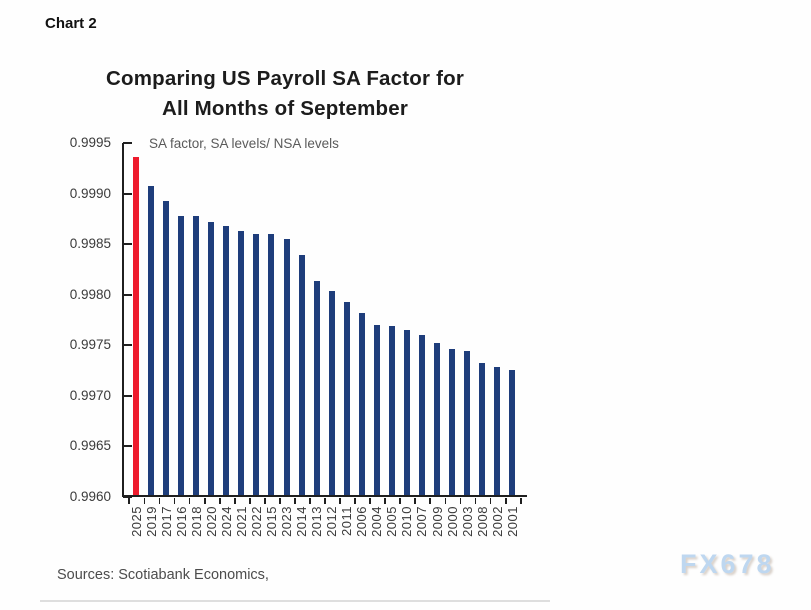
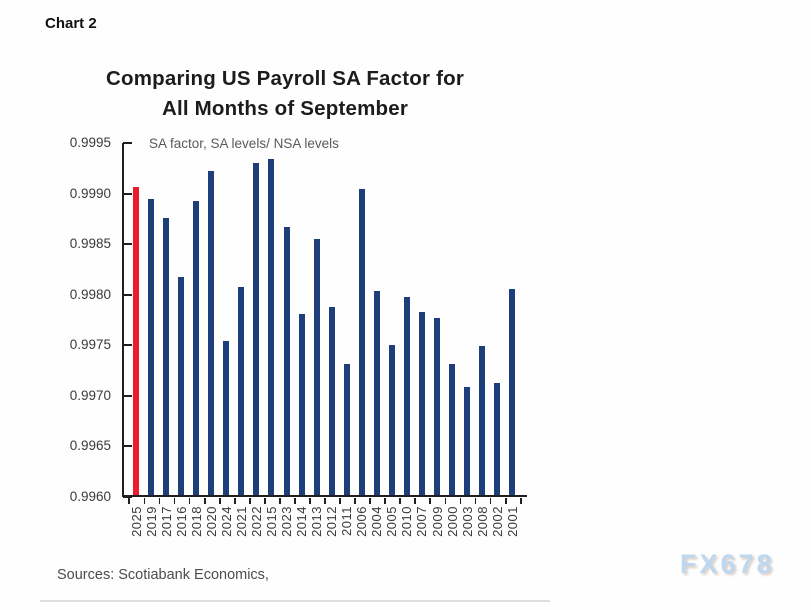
2025: 0.99934 -> 0.99905
2019: 0.99906 -> 0.99893
2017: 0.99891 -> 0.99874
2016: 0.99876 -> 0.99816
2018: 0.99876 -> 0.99891
2020: 0.99870 -> 0.99920
2024: 0.99866 -> 0.99752
2021: 0.99861 -> 0.99806
2022: 0.99858 -> 0.99928
2015: 0.99858 -> 0.99932
2023: 0.99853 -> 0.99865
2014: 0.99837 -> 0.99779
2013: 0.99812 -> 0.99853
2012: 0.99802 -> 0.99786
2011: 0.99791 -> 0.99730
2006: 0.99780 -> 0.99903
2004: 0.99768 -> 0.99802
2005: 0.99767 -> 0.99748
2010: 0.99763 -> 0.99796
2007: 0.99758 -> 0.99781
2009: 0.99750 -> 0.99775
2000: 0.99744 -> 0.99730
2003: 0.99742 -> 0.99707
2008: 0.99731 -> 0.99747
2002: 0.99727 -> 0.99711
2001: 0.99724 -> 0.99804
